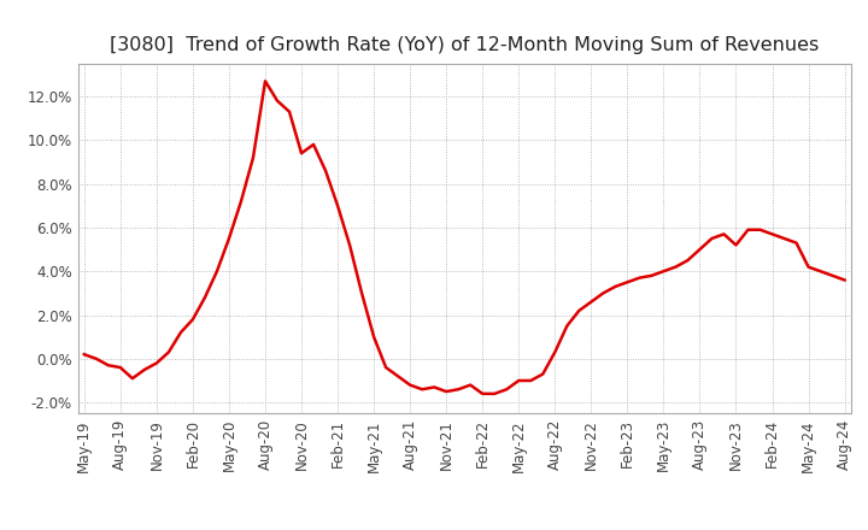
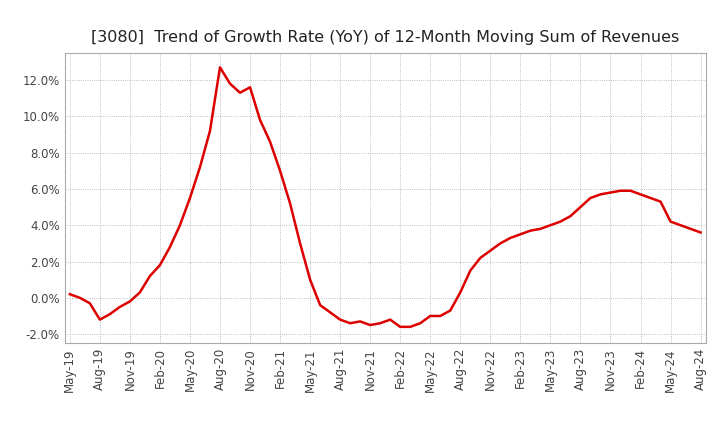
Aug-19: -0.4% -> -1.2%
Nov-20: 9.4% -> 11.6%
Nov-23: 5.2% -> 5.8%
